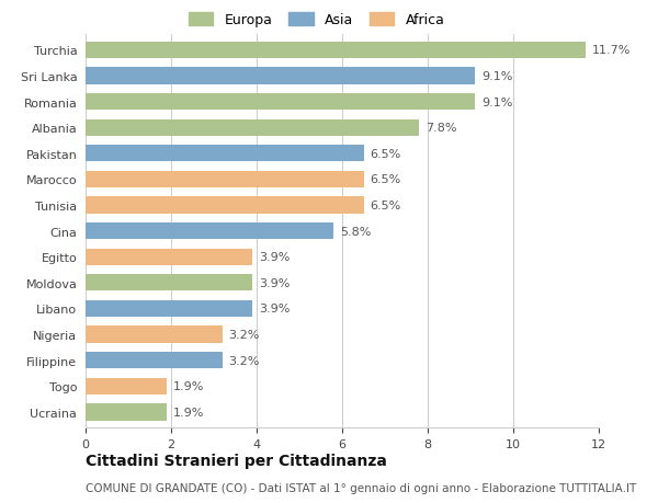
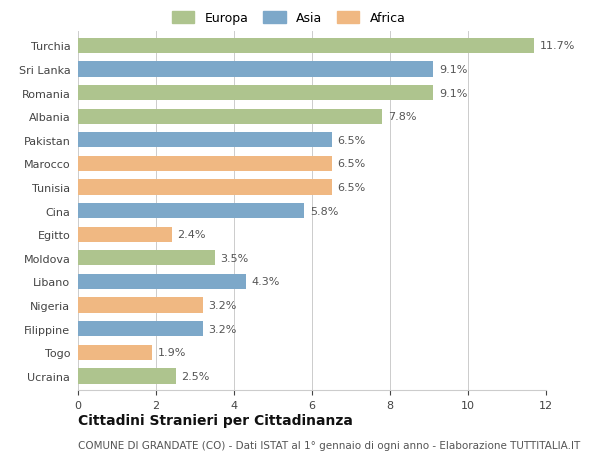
Egitto: 3.9% -> 2.4%
Moldova: 3.9% -> 3.5%
Libano: 3.9% -> 4.3%
Ucraina: 1.9% -> 2.5%
